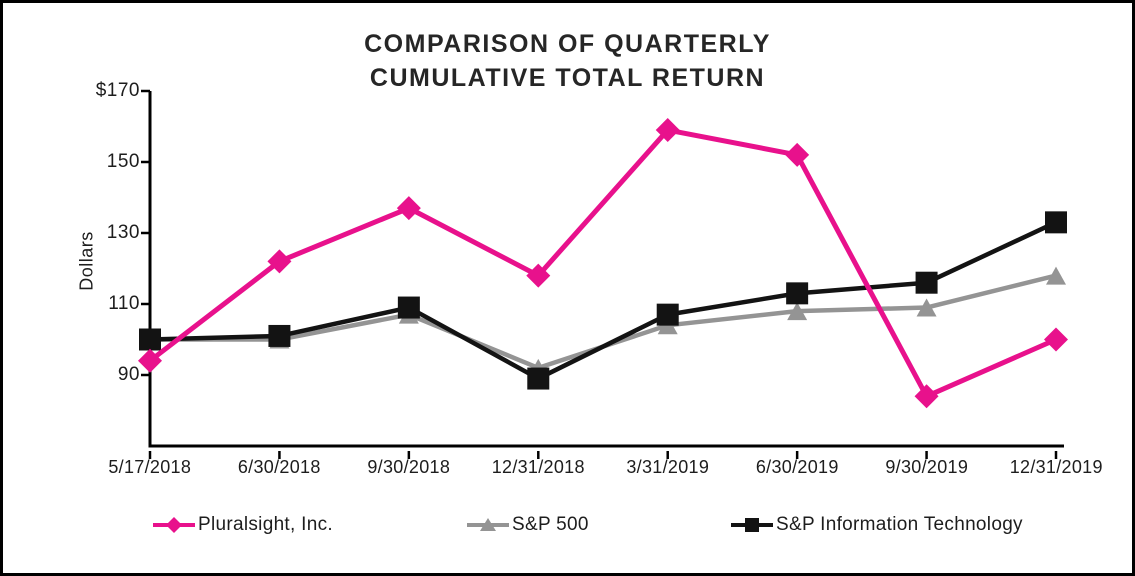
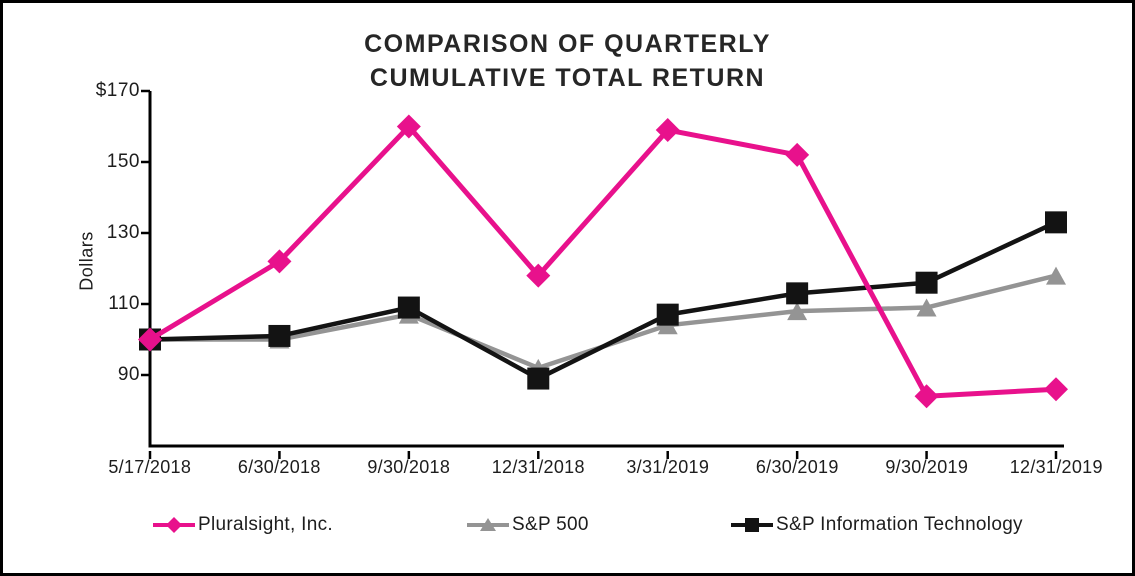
Pluralsight, Inc./5/17/2018: $94 -> $100
Pluralsight, Inc./9/30/2018: $137 -> $160
Pluralsight, Inc./12/31/2019: $100 -> $86
